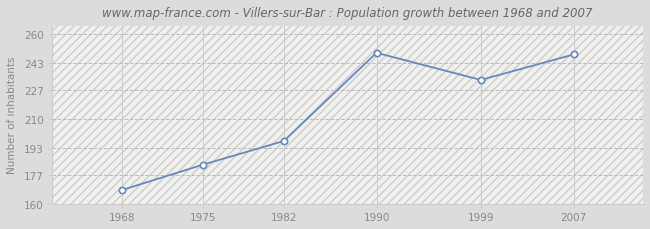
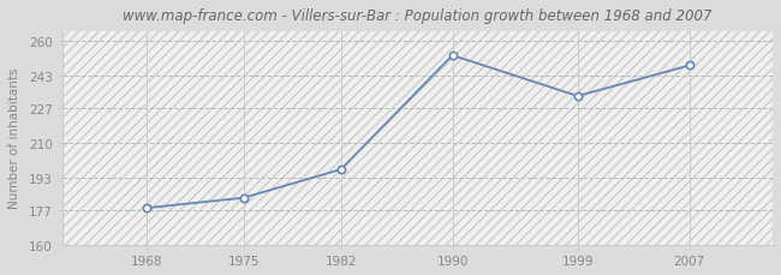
1968: 168 -> 178
1990: 249 -> 253
